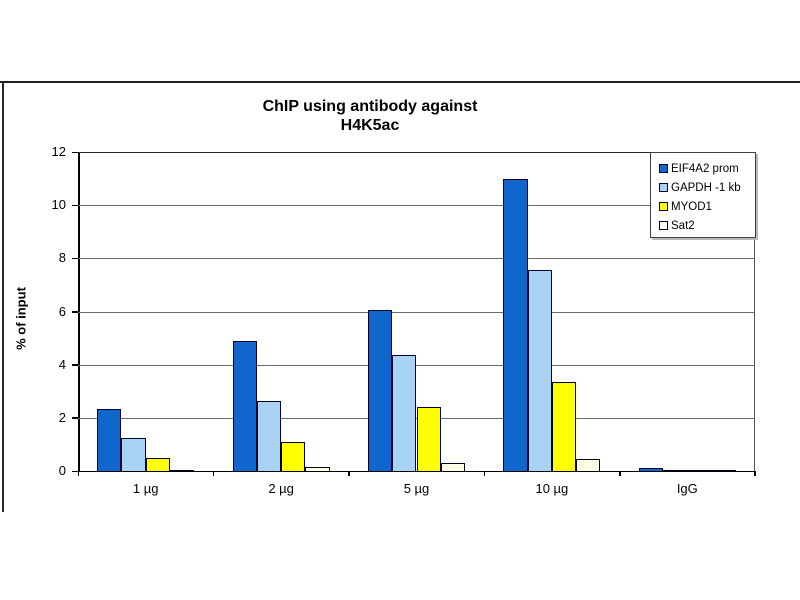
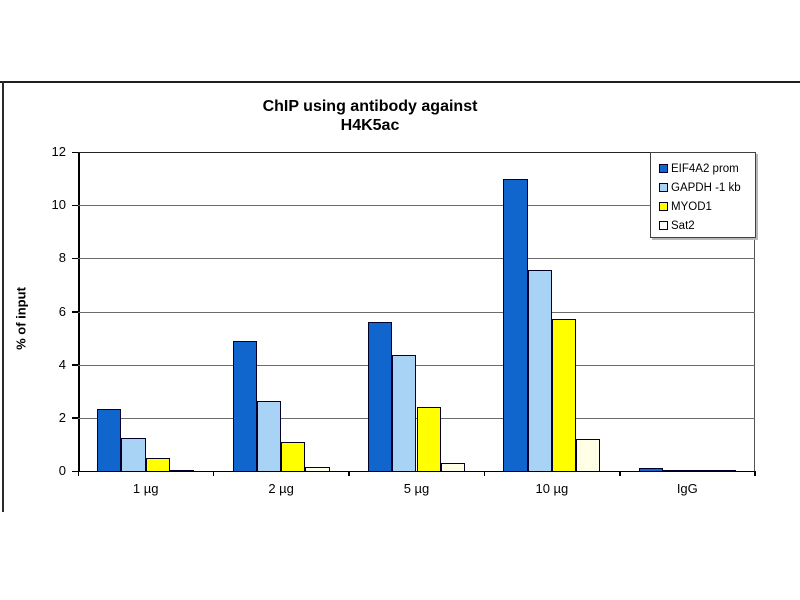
EIF4A2 prom/5 µg: 6.0 -> 5.6
MYOD1/10 µg: 3.4 -> 5.7
Sat2/10 µg: 0.5 -> 1.2
